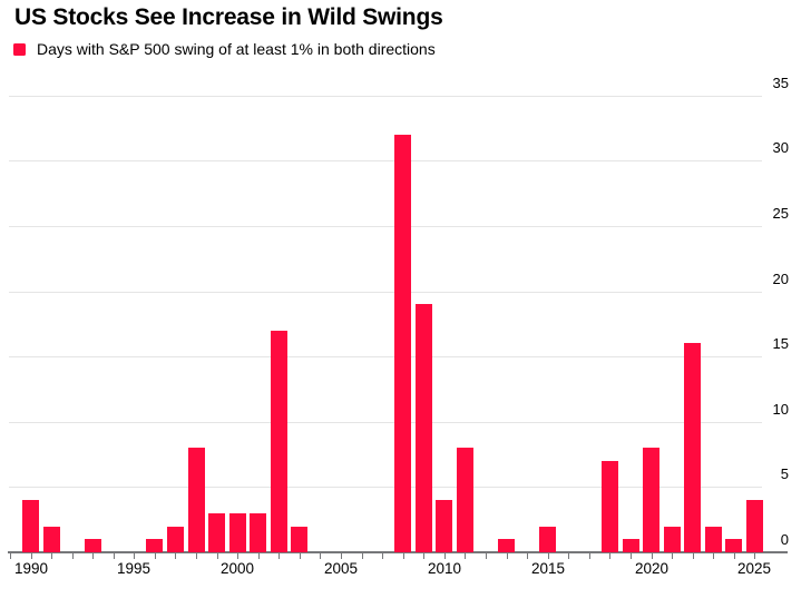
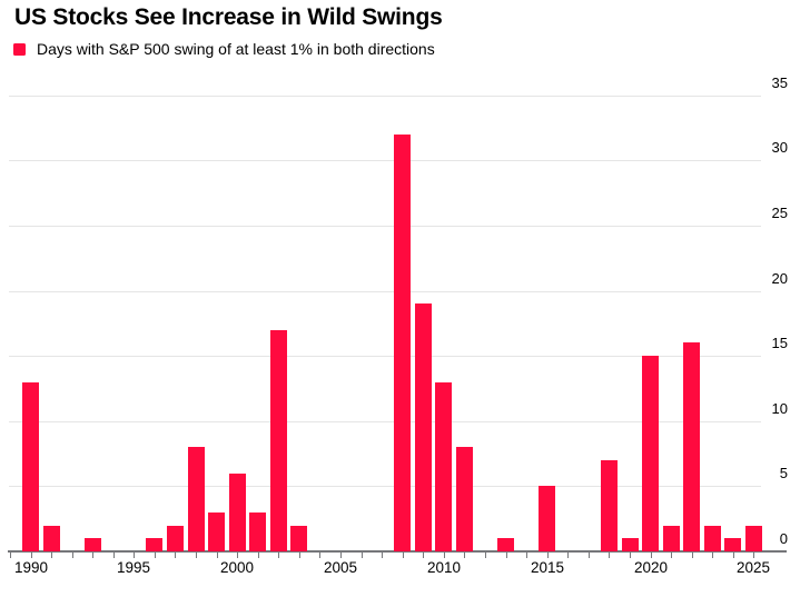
1990: 4 -> 13
2000: 3 -> 6
2010: 4 -> 13
2015: 2 -> 5
2020: 8 -> 15
2025: 4 -> 2
